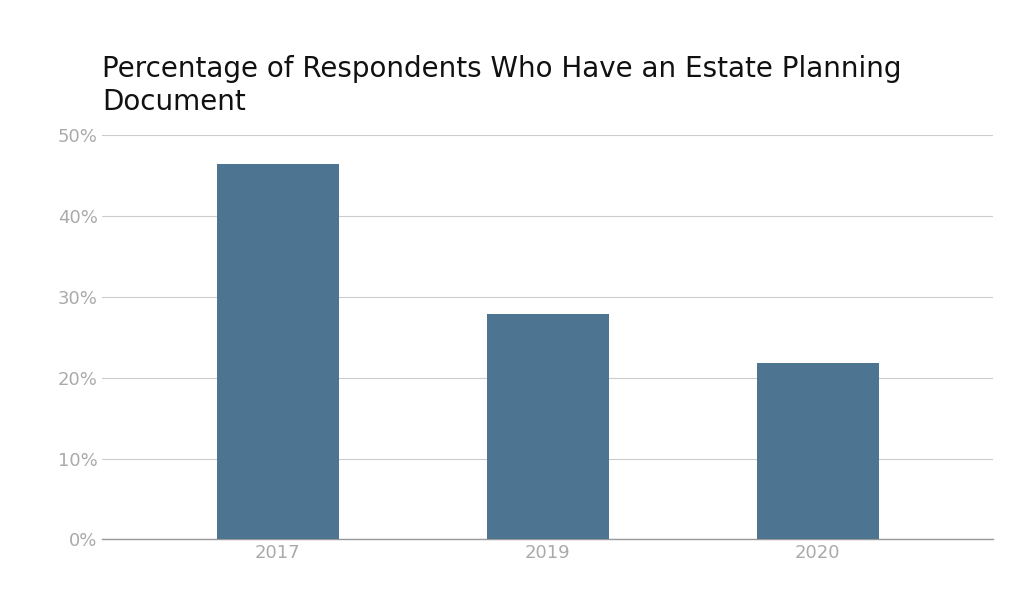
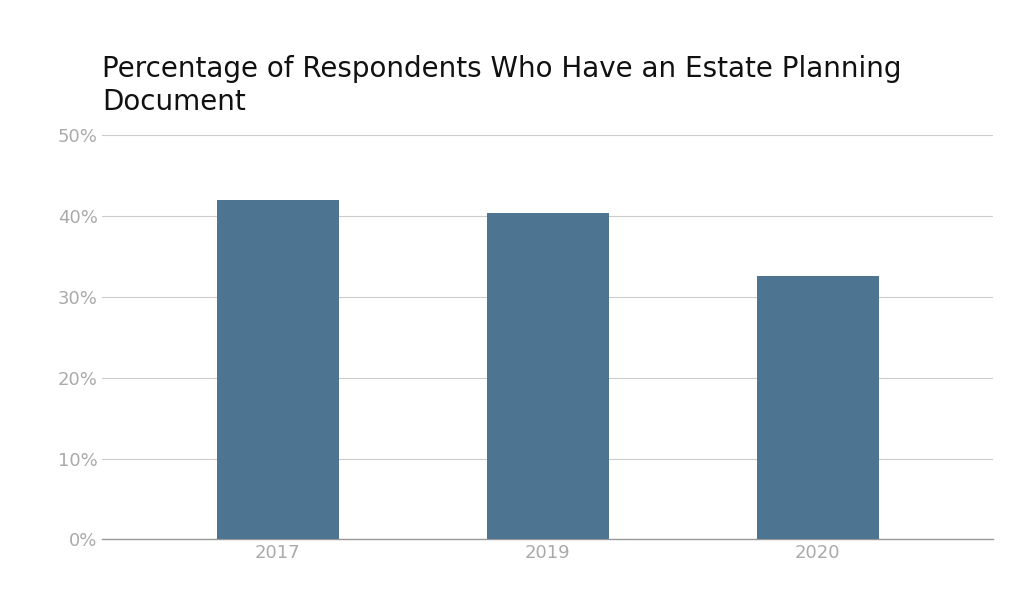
2017: 46.4% -> 42.0%
2019: 27.8% -> 40.3%
2020: 21.8% -> 32.5%
